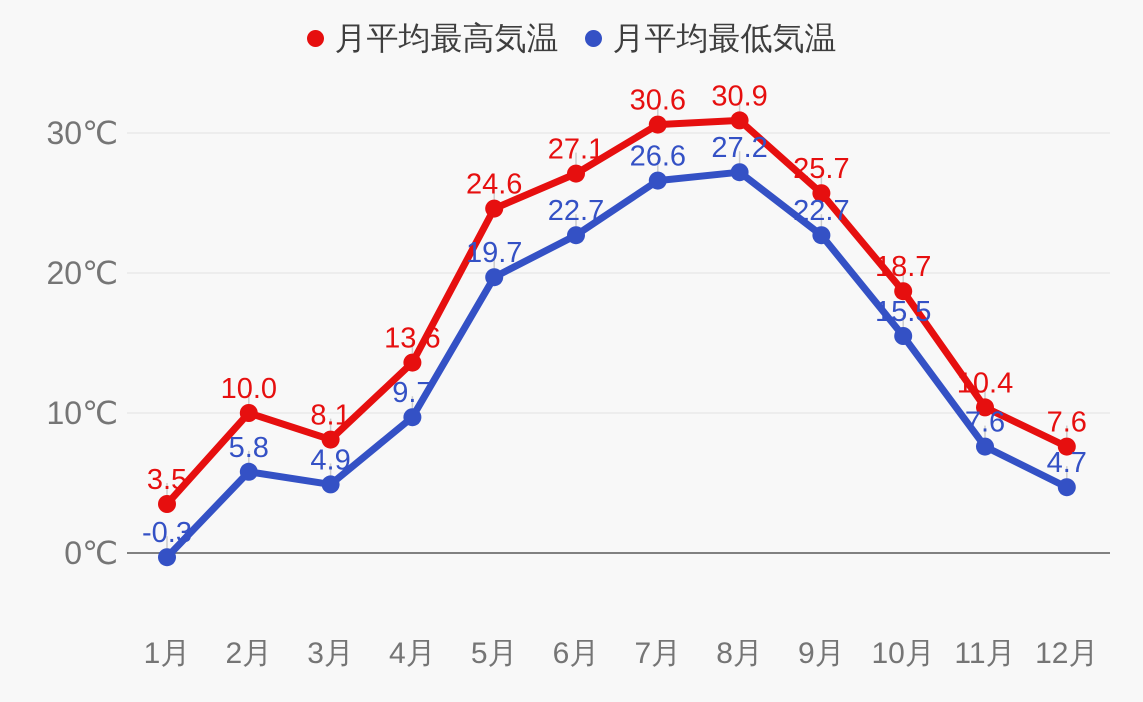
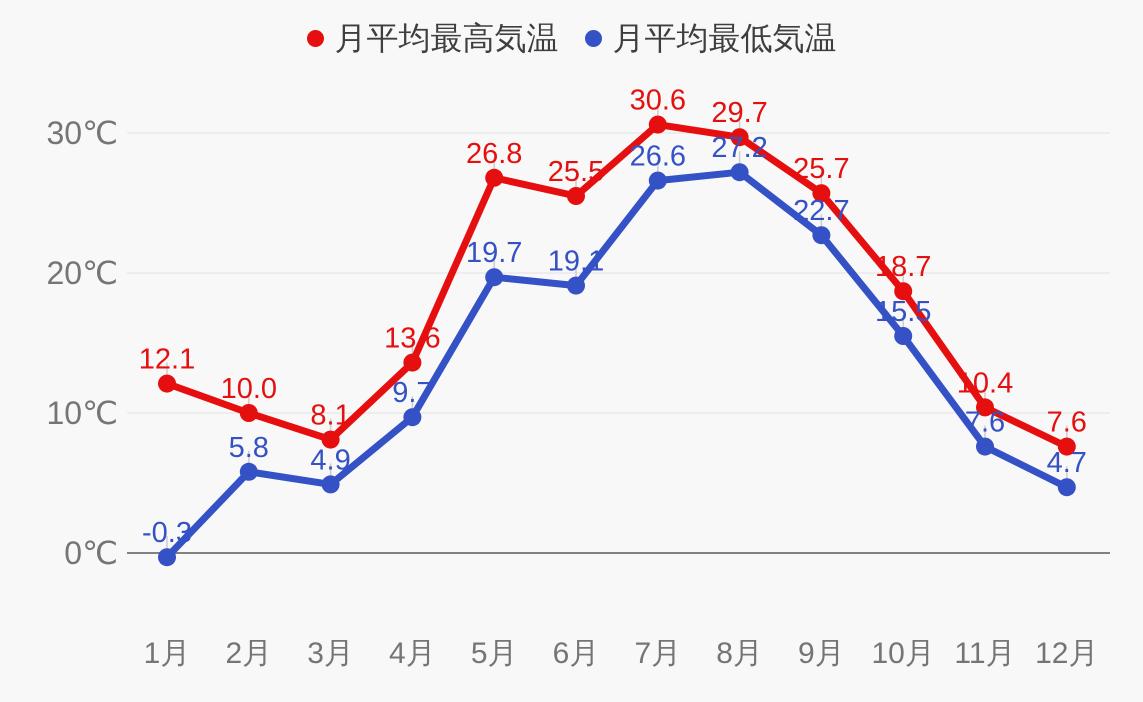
月平均最高気温/1月: 3.5 -> 12.1
月平均最高気温/5月: 24.6 -> 26.8
月平均最高気温/6月: 27.1 -> 25.5
月平均最低気温/6月: 22.7 -> 19.1
月平均最高気温/8月: 30.9 -> 29.7
